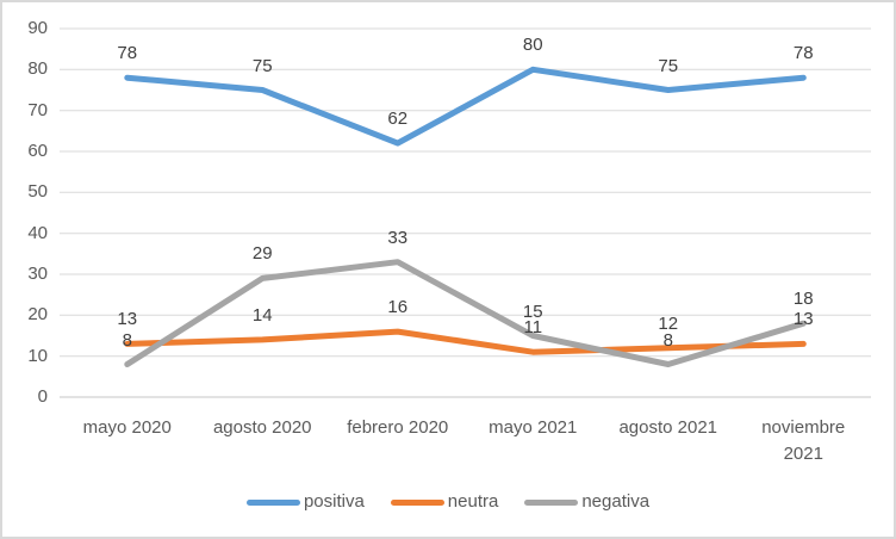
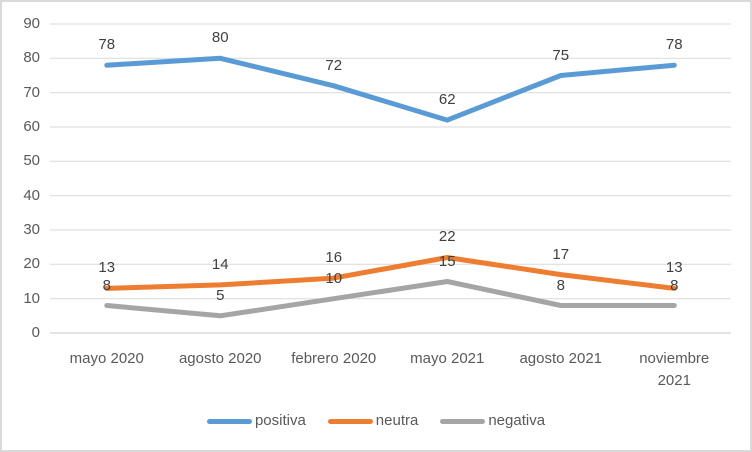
positiva/agosto 2020: 75 -> 80
negativa/agosto 2020: 29 -> 5
positiva/febrero 2020: 62 -> 72
negativa/febrero 2020: 33 -> 10
positiva/mayo 2021: 80 -> 62
neutra/mayo 2021: 11 -> 22
neutra/agosto 2021: 12 -> 17
negativa/noviembre 2021: 18 -> 8
